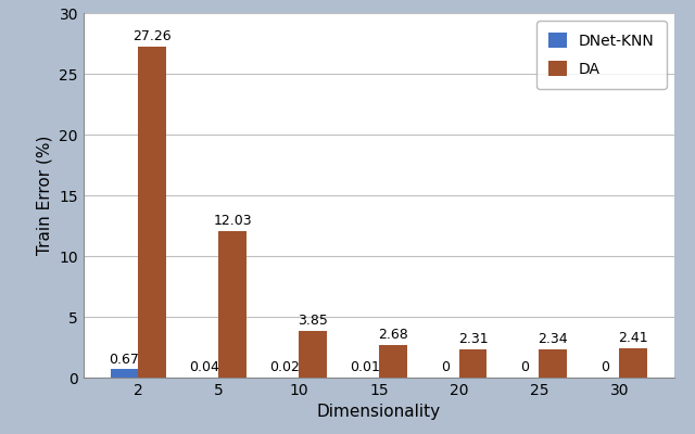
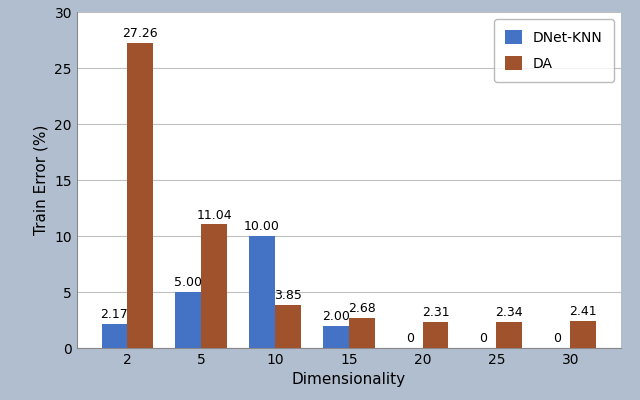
DNet-KNN/2: 0.67 -> 2.17
DNet-KNN/5: 0.04 -> 5.00
DA/5: 12.03 -> 11.04
DNet-KNN/10: 0.02 -> 10.00
DNet-KNN/15: 0.01 -> 2.00
